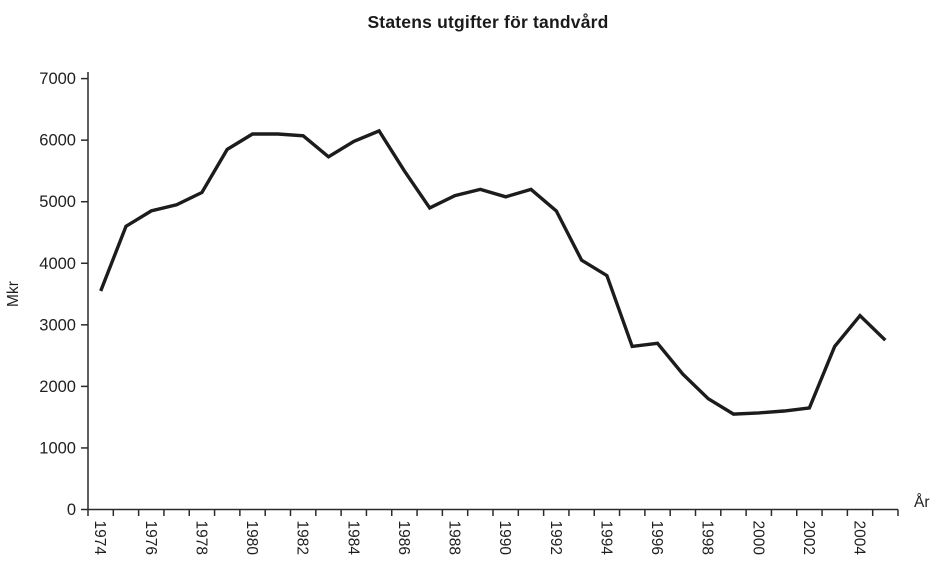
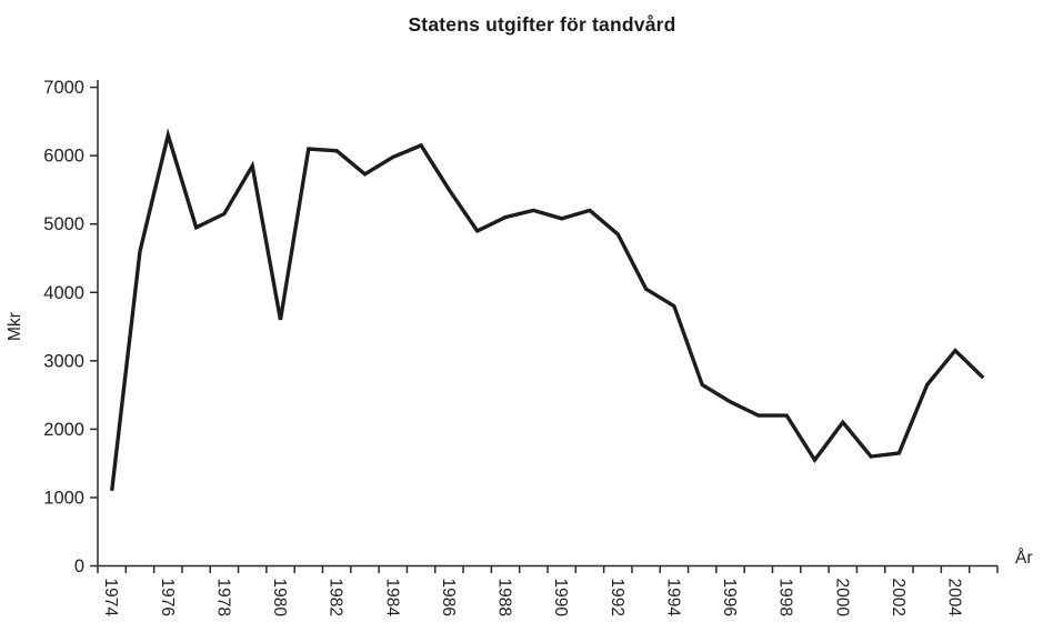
1974: 3600 -> 1100
1976: 4800 -> 6300
1980: 6100 -> 3600
1996: 2700 -> 2400
1998: 1800 -> 2200
2000: 1600 -> 2100
